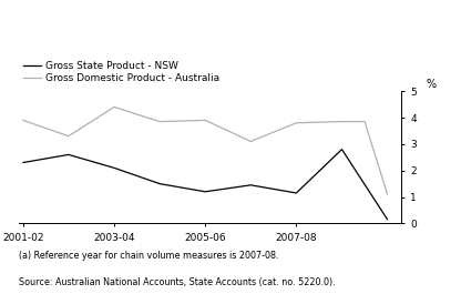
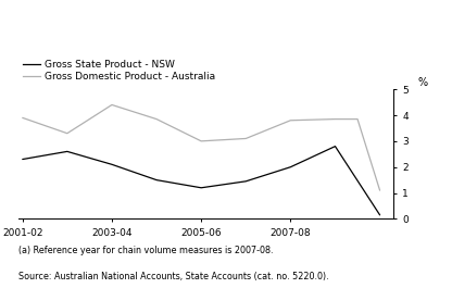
Gross Domestic Product - Australia/2005-06: 3.90 -> 3.00
Gross State Product - NSW/2007-08: 1.15 -> 2.00
